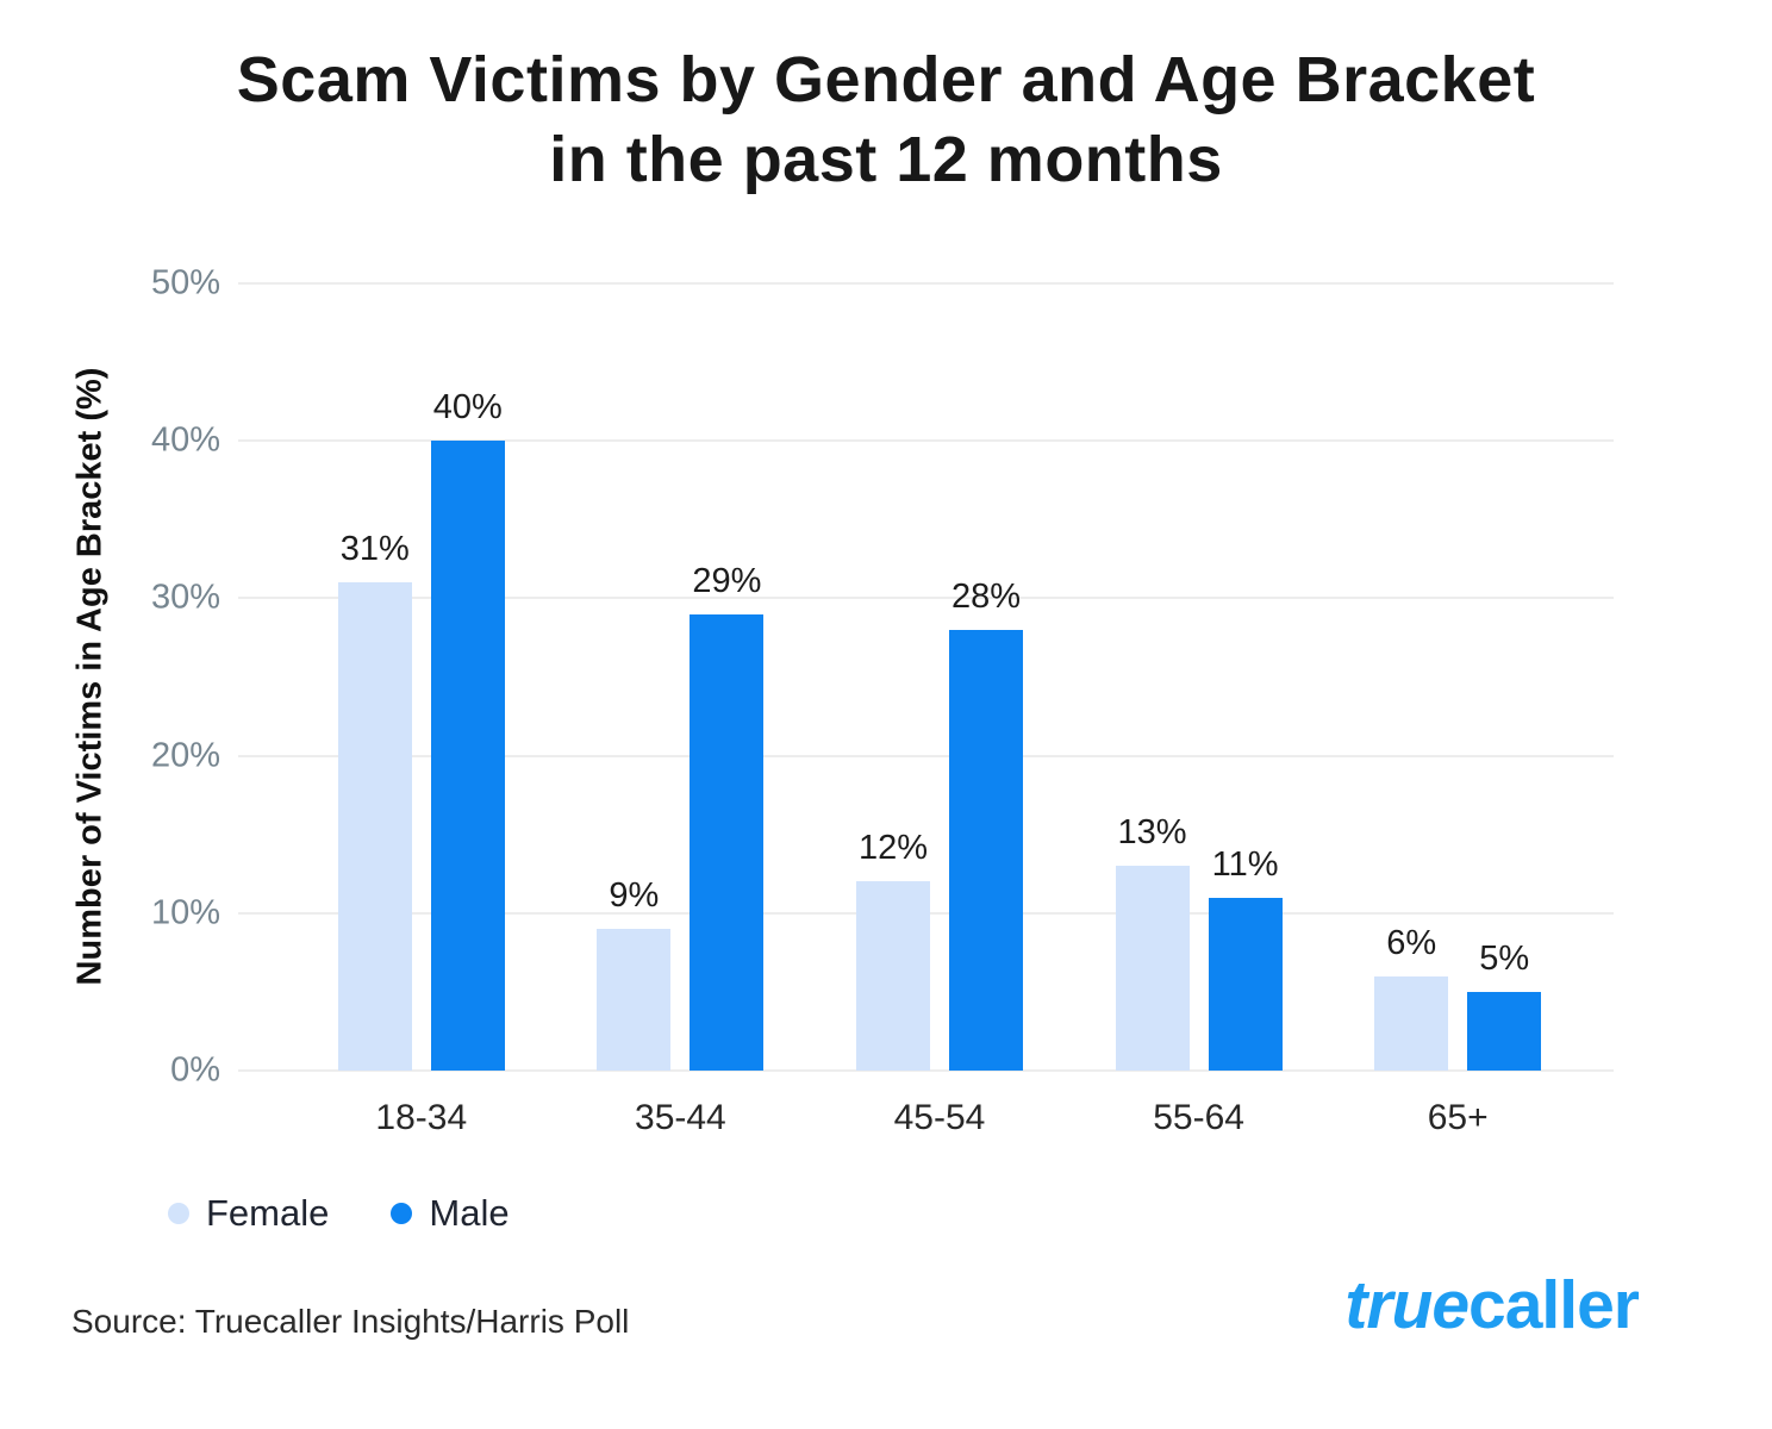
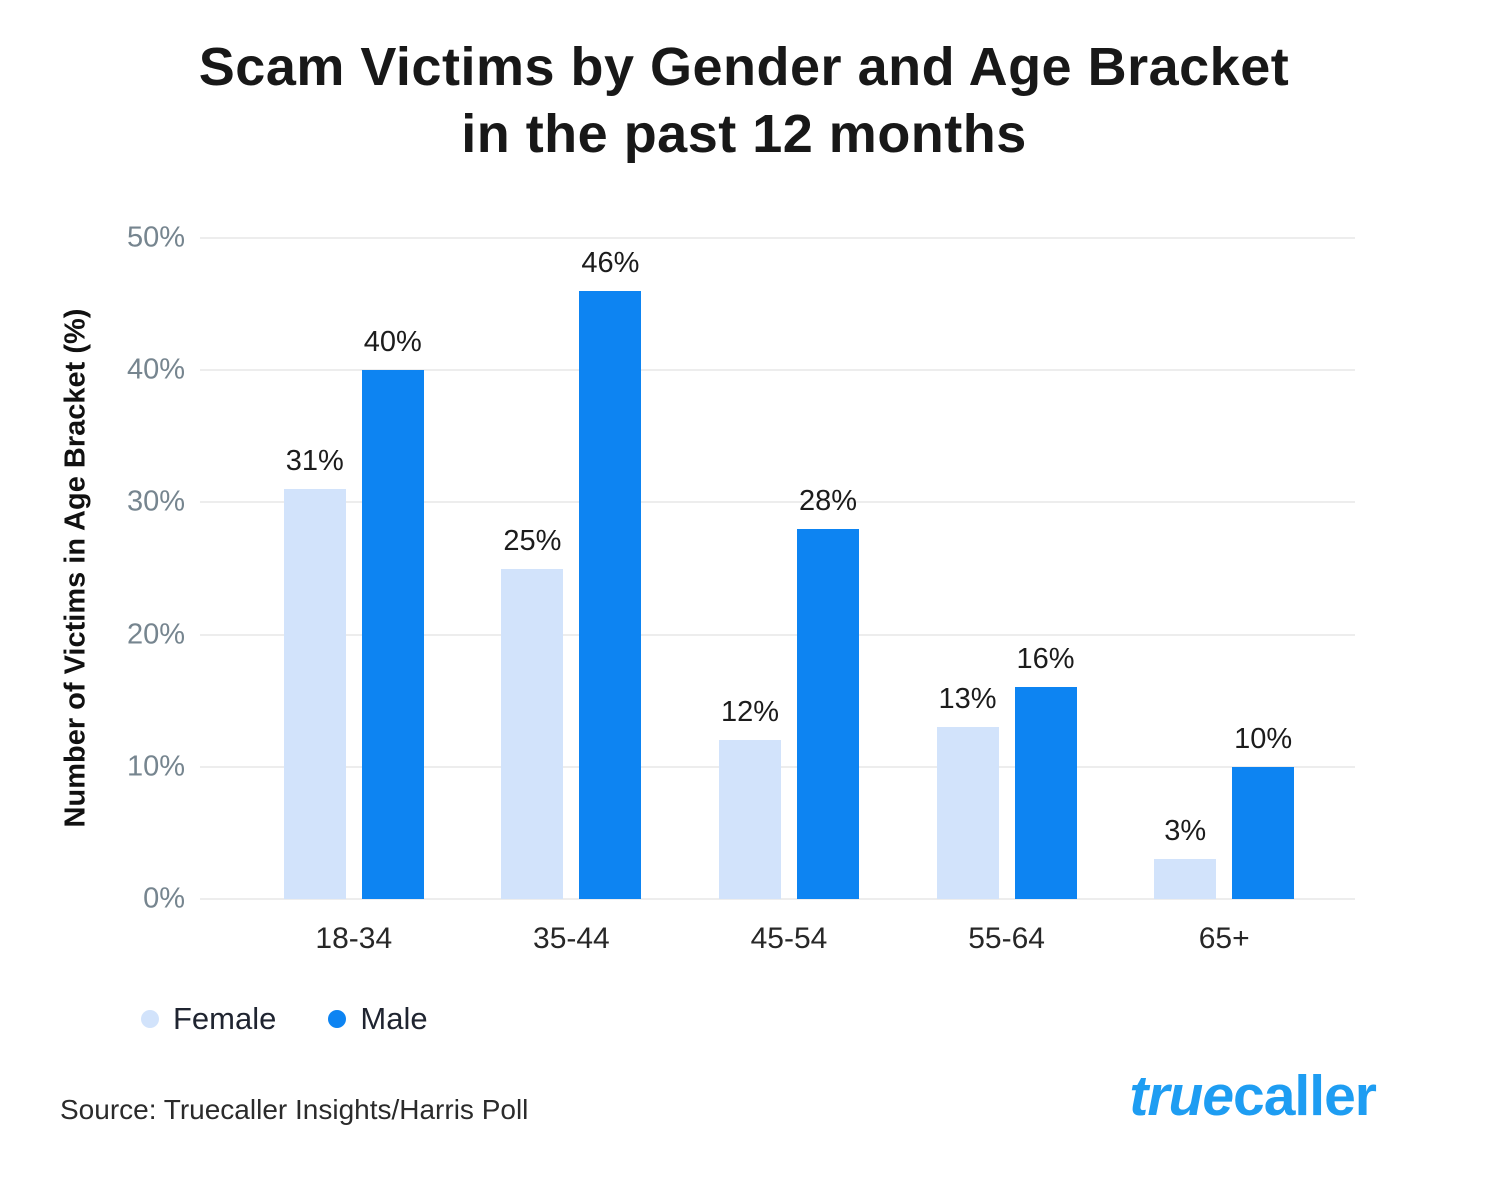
Female/35-44: 9% -> 25%
Male/35-44: 29% -> 46%
Male/55-64: 11% -> 16%
Female/65+: 6% -> 3%
Male/65+: 5% -> 10%
